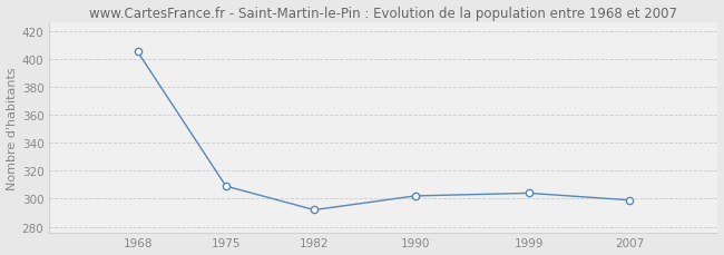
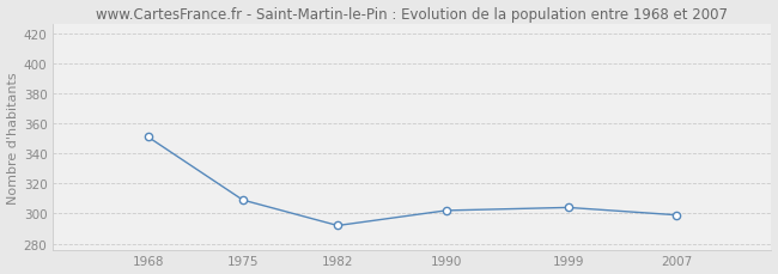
1968: 405 -> 351
